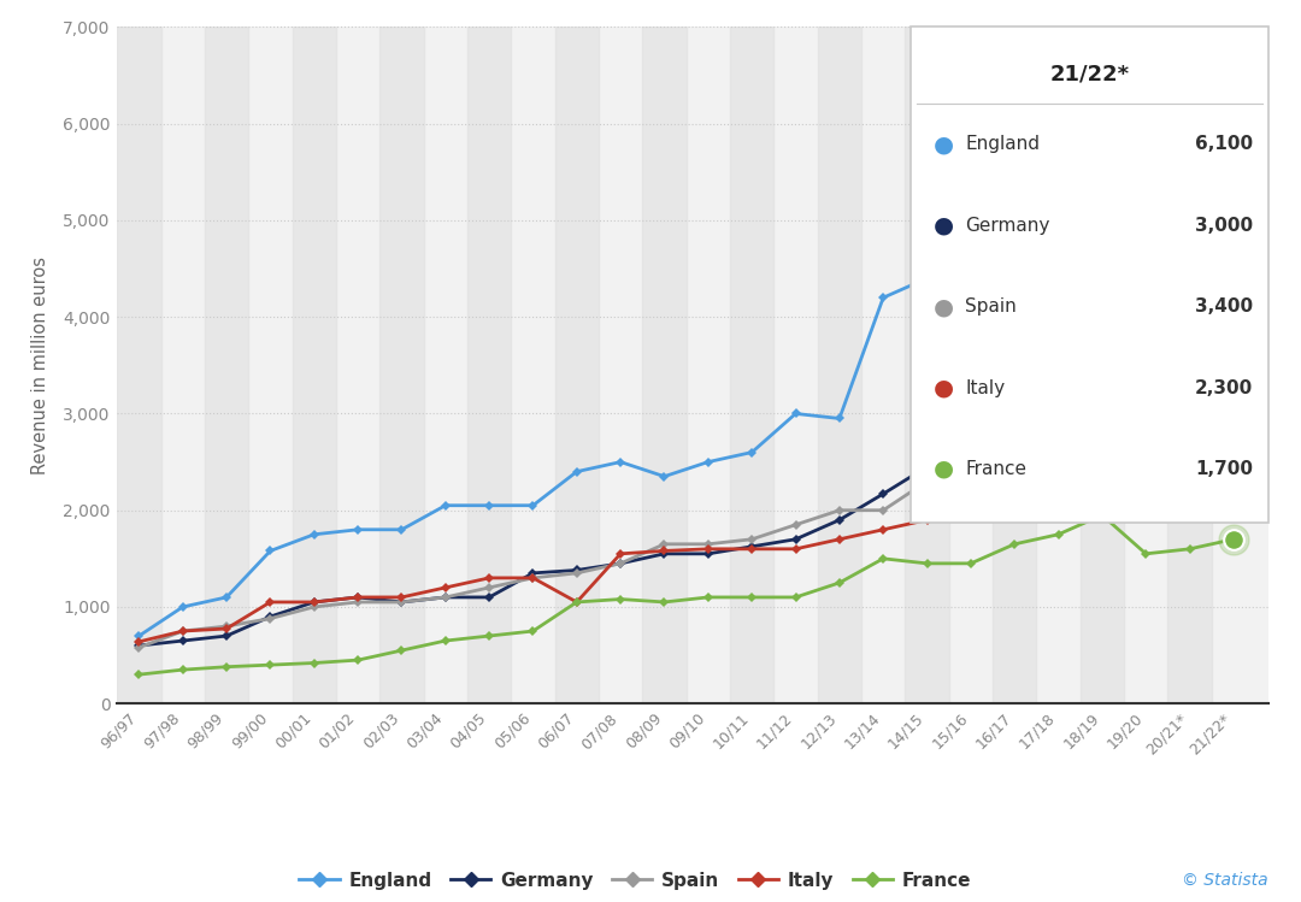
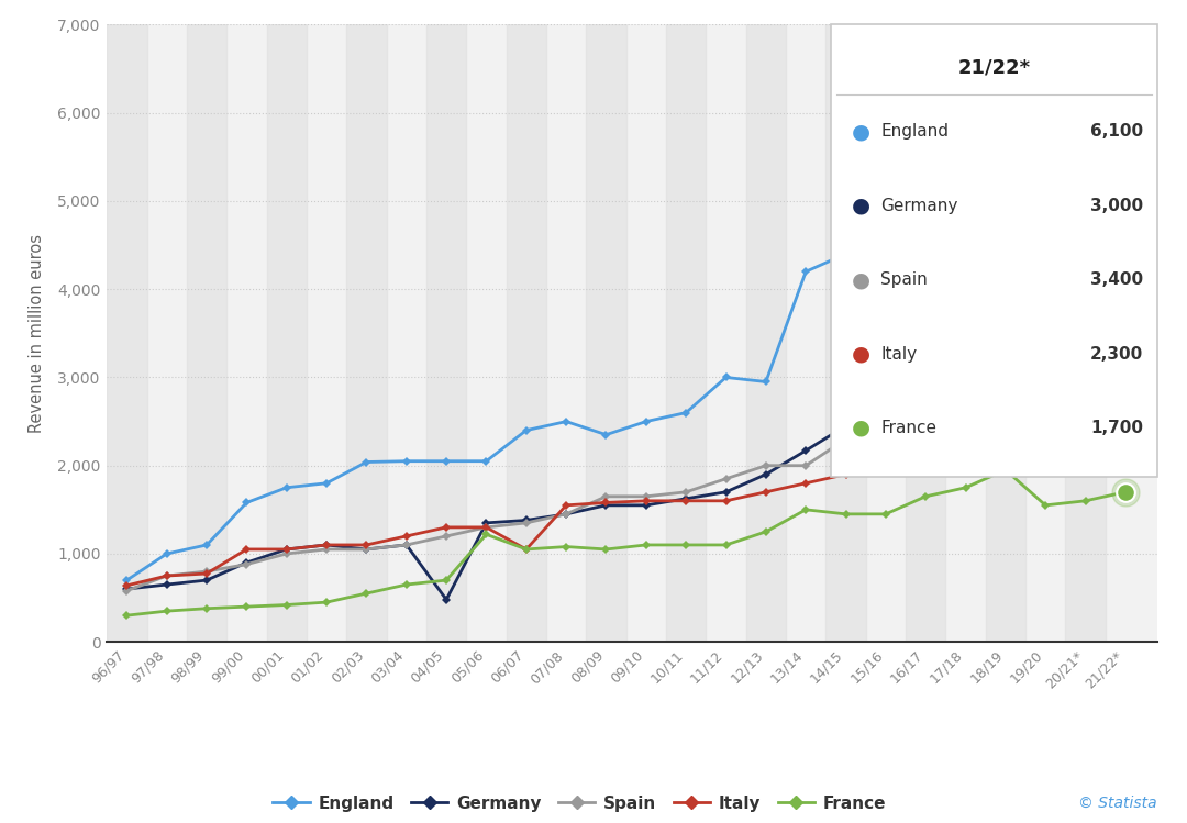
England/02/03: 1,800 -> 2,040
Germany/04/05: 1,100 -> 480
France/05/06: 750 -> 1,220
